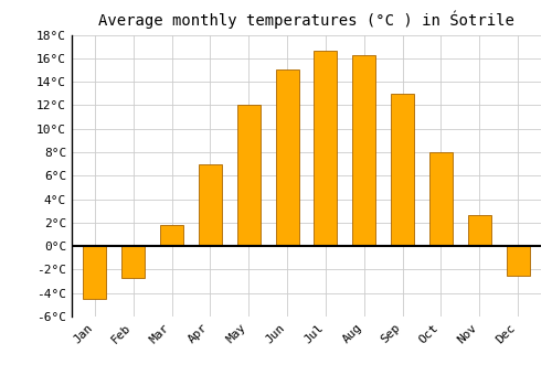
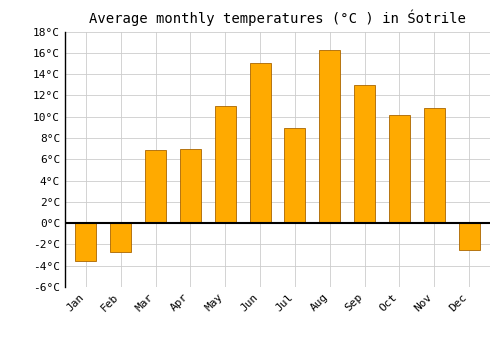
Jan: -4.5°C -> -3.6°C
Mar: 1.8°C -> 6.9°C
May: 12.0°C -> 11.0°C
Jul: 16.6°C -> 8.9°C
Oct: 8.0°C -> 10.2°C
Nov: 2.6°C -> 10.8°C
